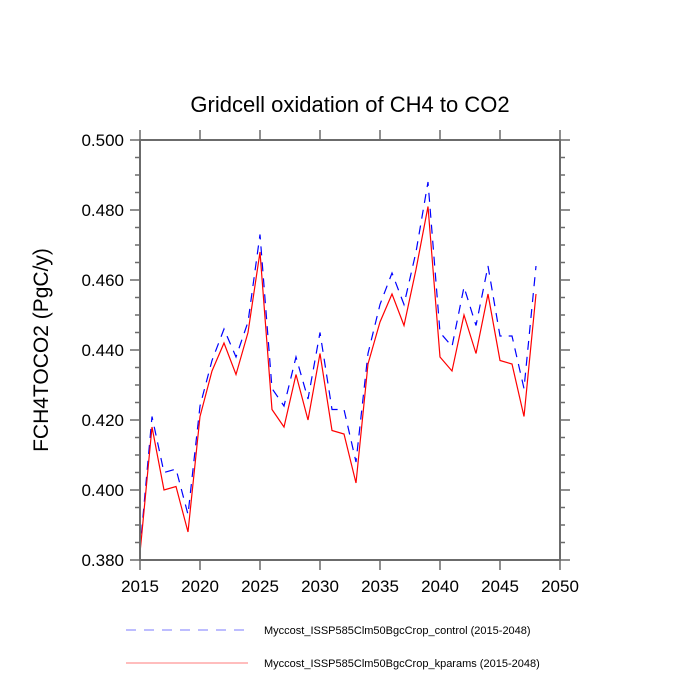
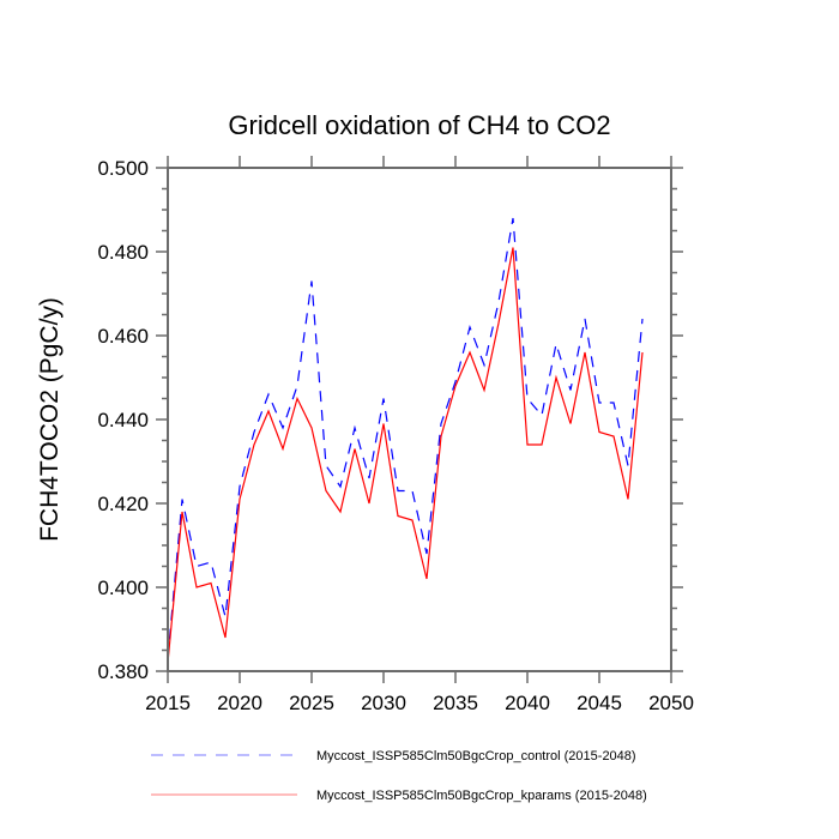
Myccost_ISSP585Clm50BgcCrop_kparams (2015-2048)/2025: 0.468 -> 0.438
Myccost_ISSP585Clm50BgcCrop_control (2015-2048)/2035: 0.453 -> 0.449
Myccost_ISSP585Clm50BgcCrop_kparams (2015-2048)/2040: 0.438 -> 0.434
